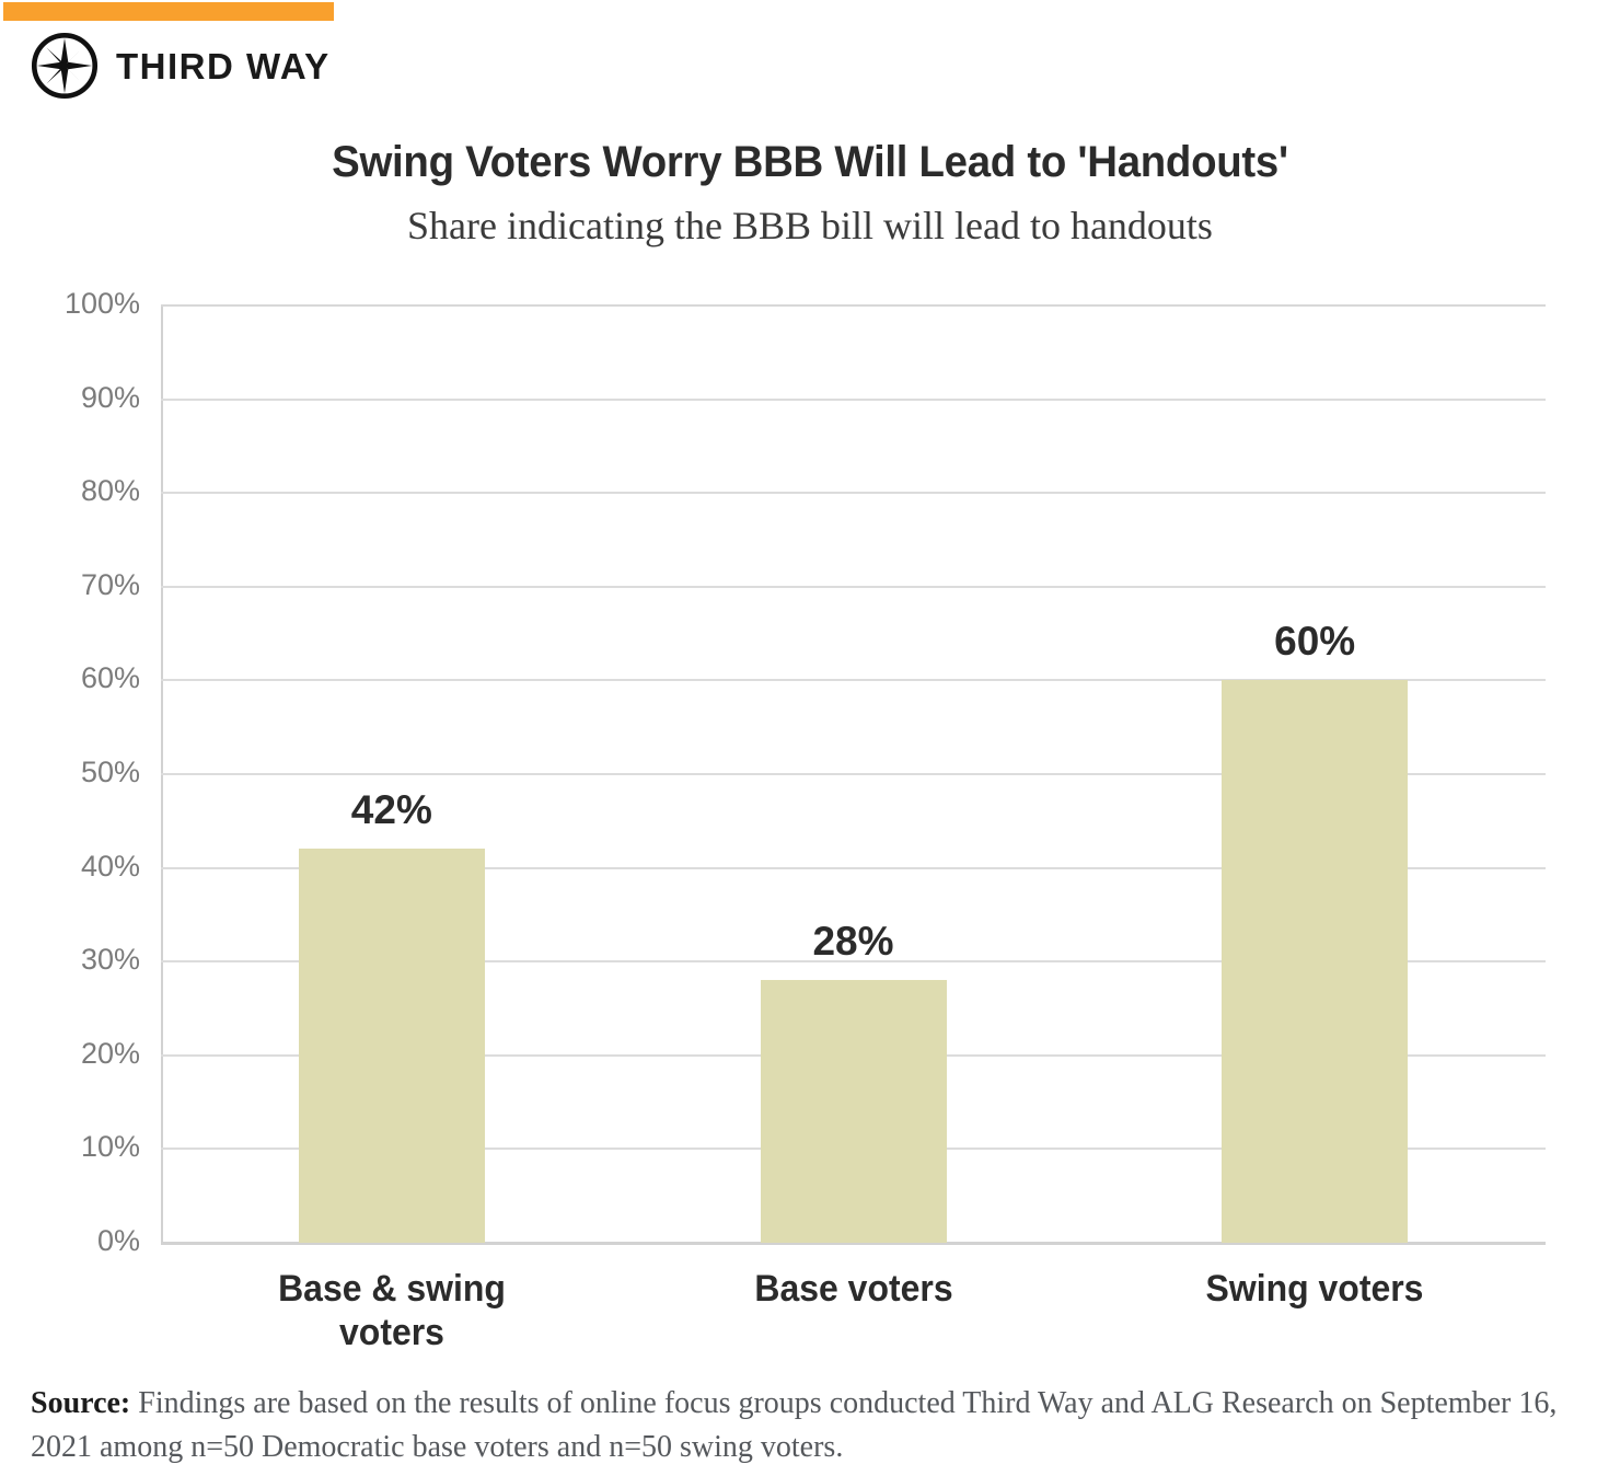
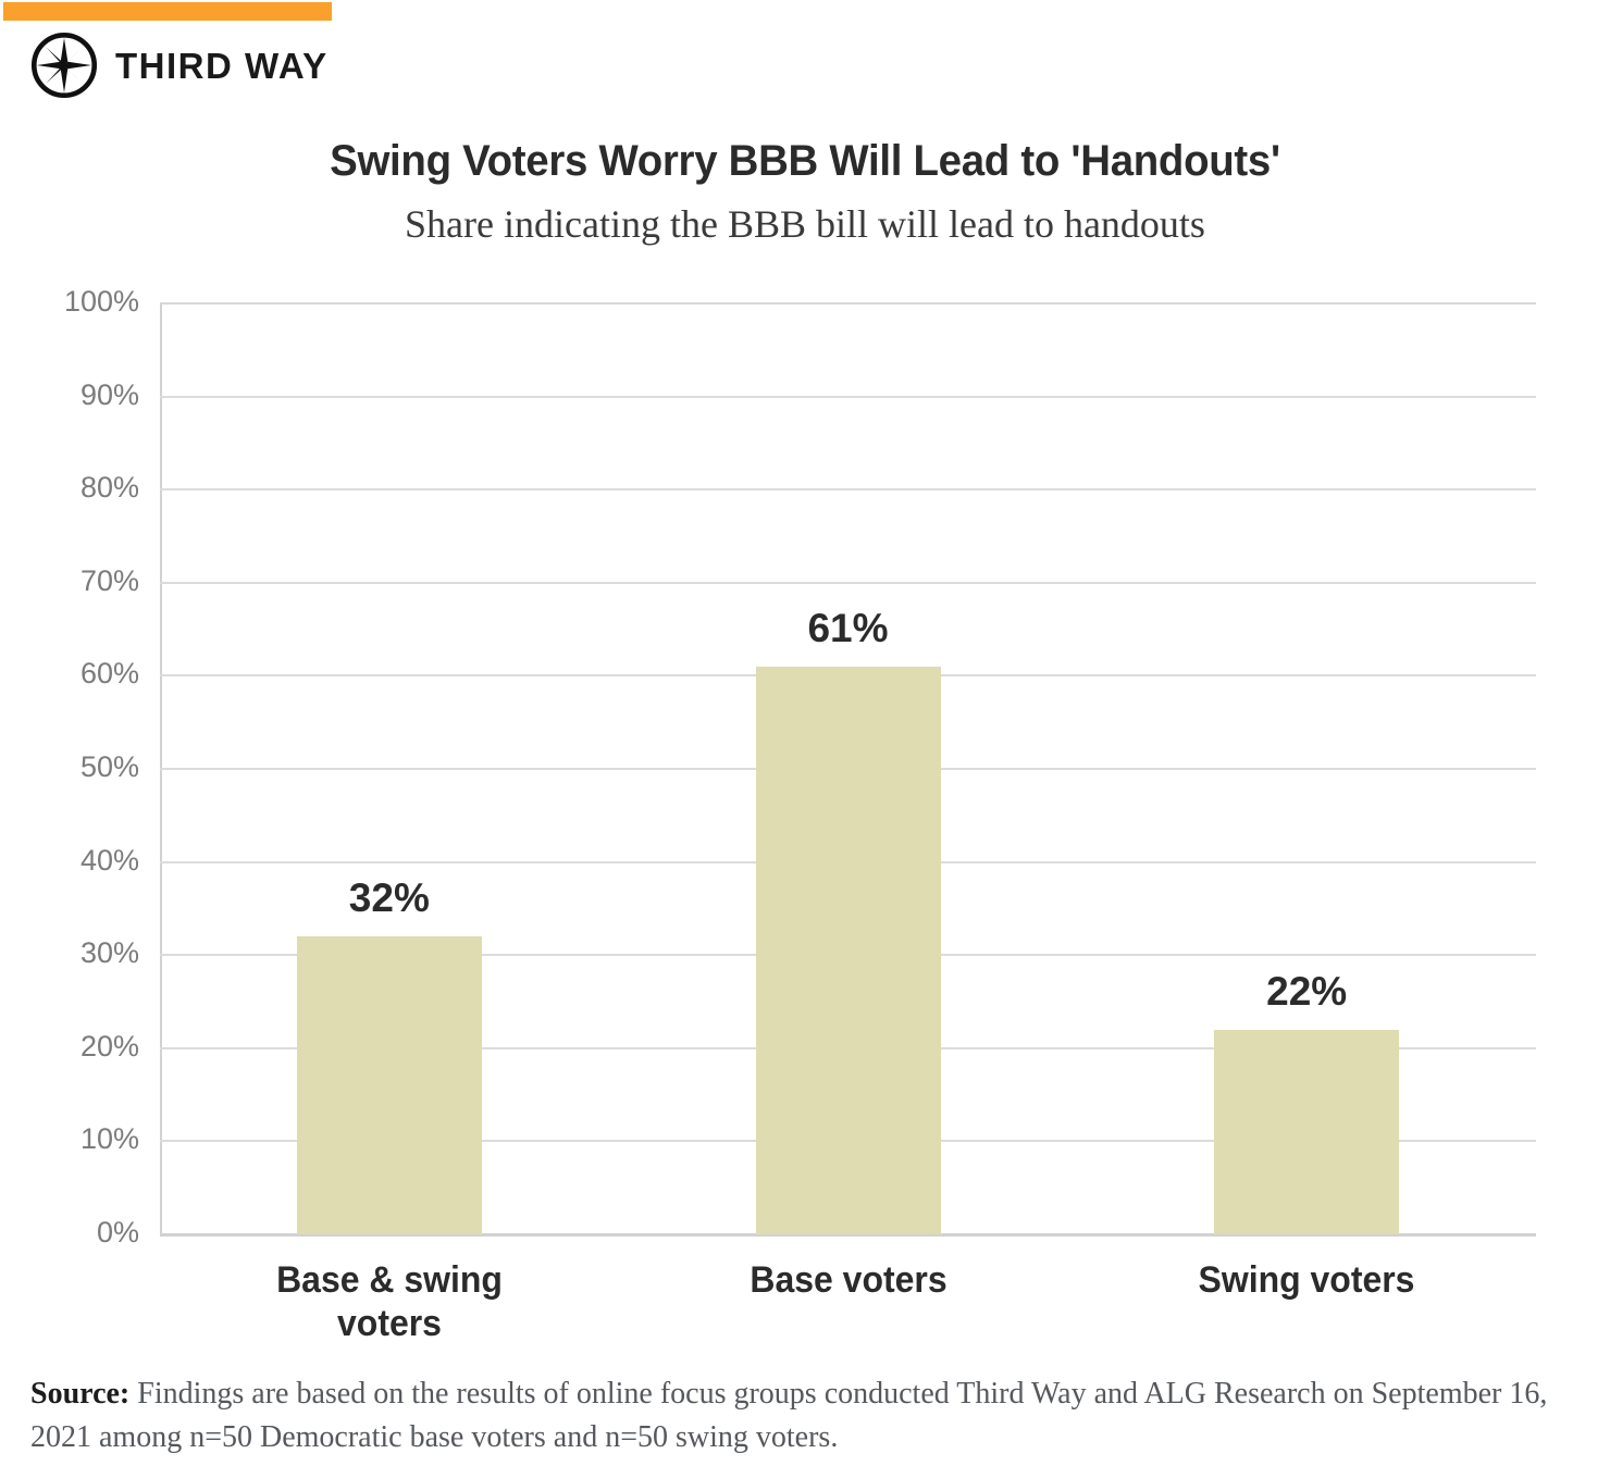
Base & swing voters: 42% -> 32%
Base voters: 28% -> 61%
Swing voters: 60% -> 22%
